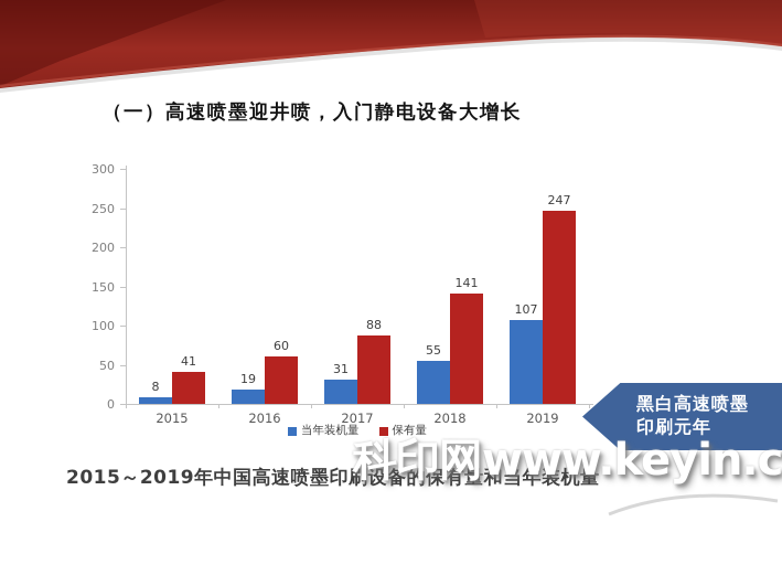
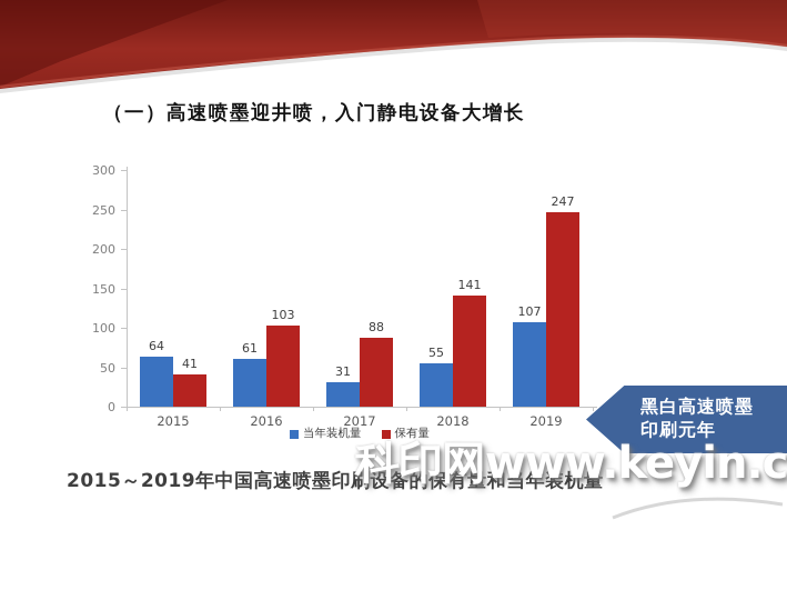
当年装机量/2015: 8 -> 64
当年装机量/2016: 19 -> 61
保有量/2016: 60 -> 103
